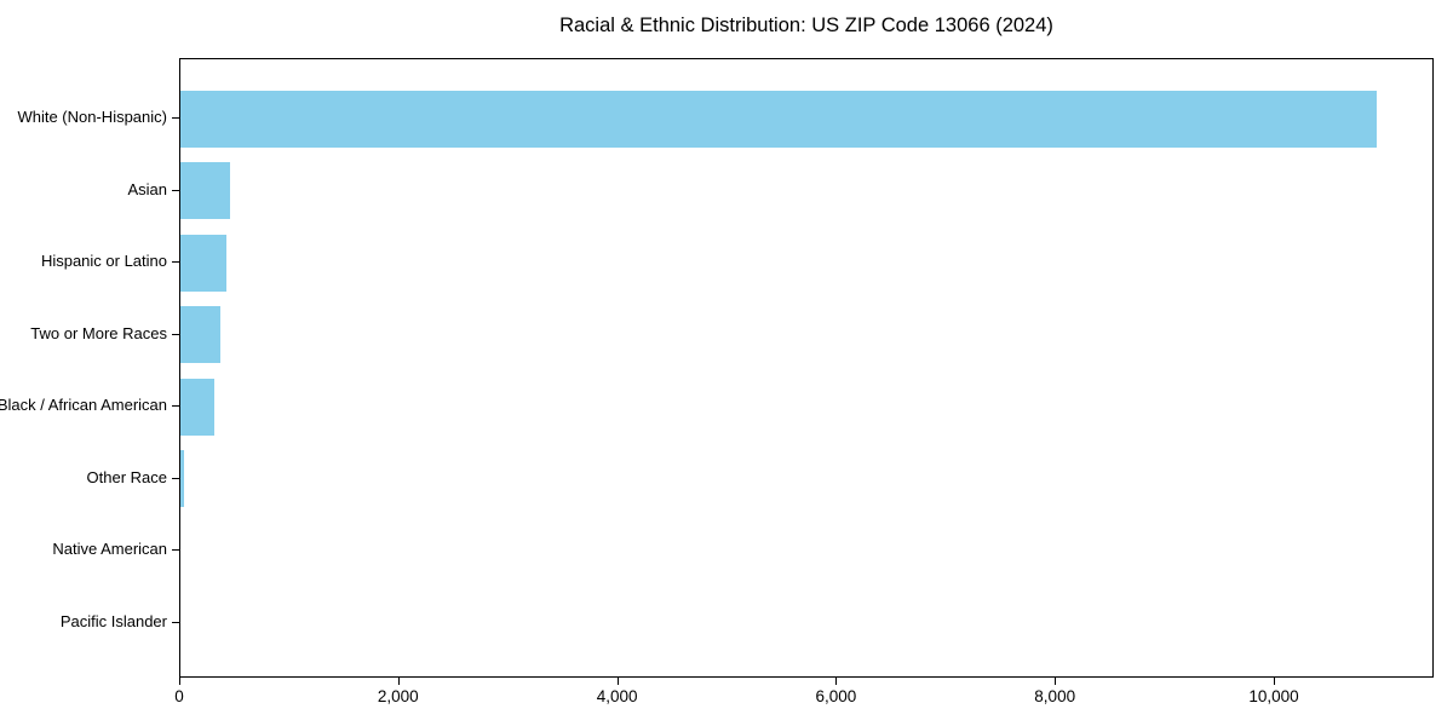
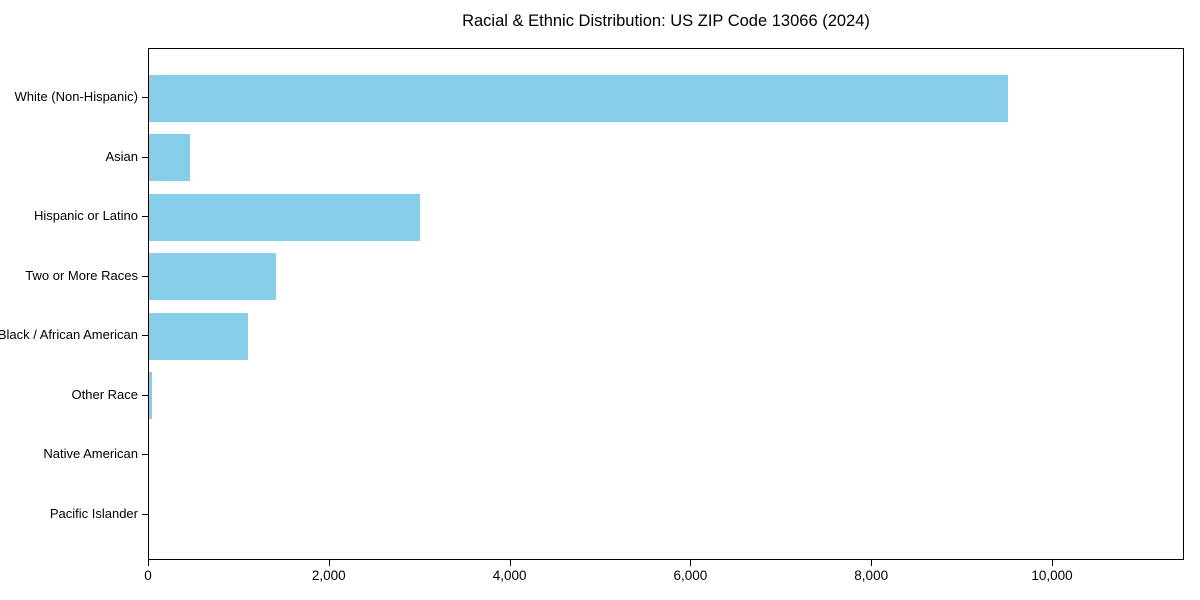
White (Non-Hispanic): 10900 -> 9500
Hispanic or Latino: 400 -> 3000
Two or More Races: 400 -> 1400
Black / African American: 300 -> 1100
